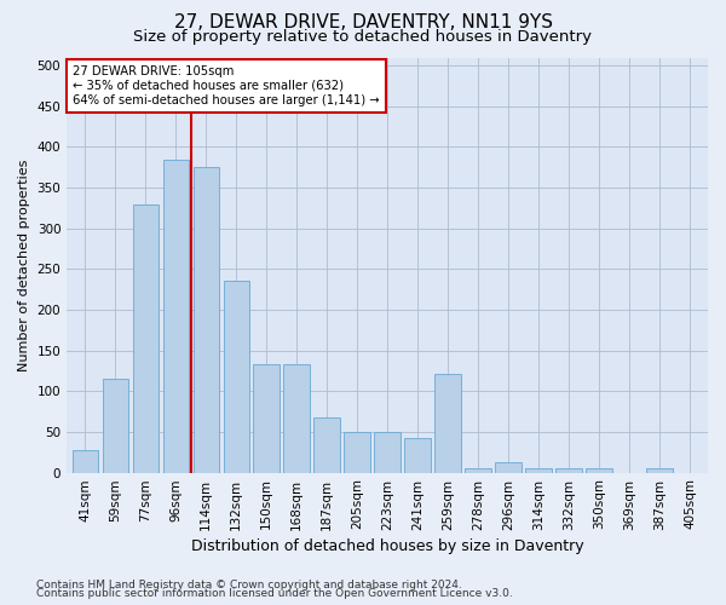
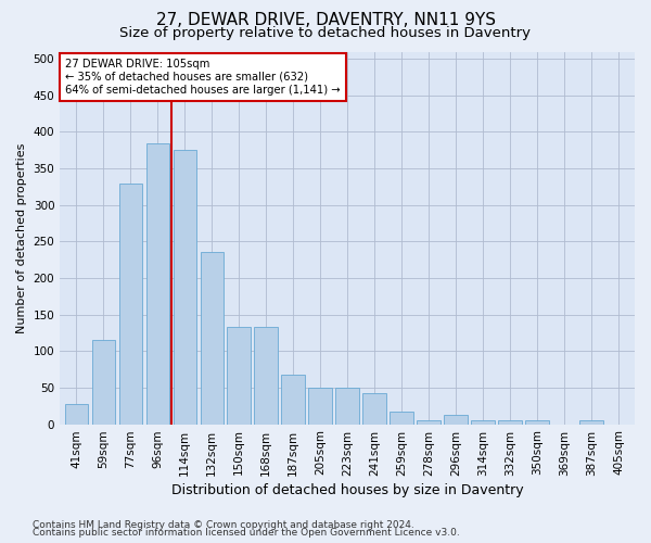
259sqm: 122 -> 17
